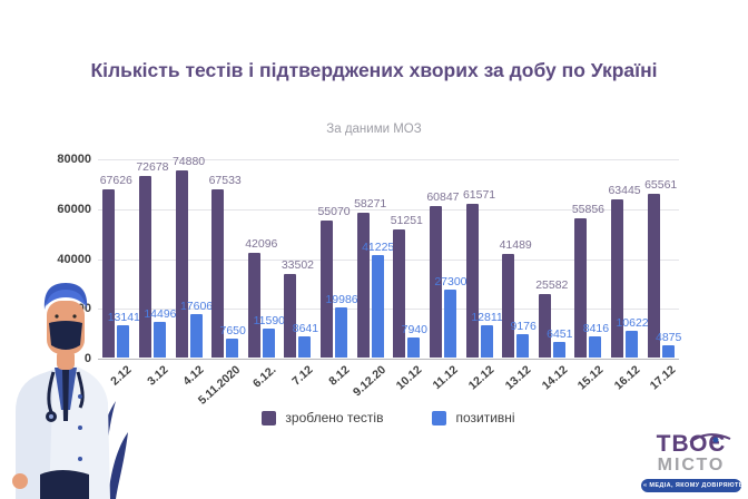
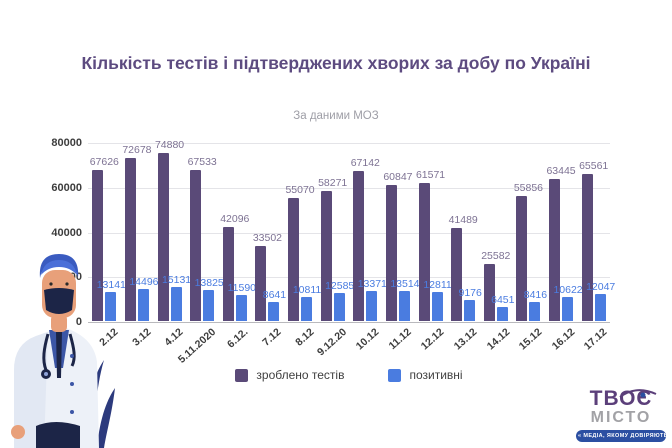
позитивні/4.12: 17606 -> 15131
позитивні/5.11.2020: 7650 -> 13825
позитивні/8.12: 19986 -> 10811
позитивні/9.12.20: 41225 -> 12585
зроблено тестів/10.12: 51251 -> 67142
позитивні/10.12: 7940 -> 13371
позитивні/11.12: 27300 -> 13514
позитивні/17.12: 4875 -> 12047
